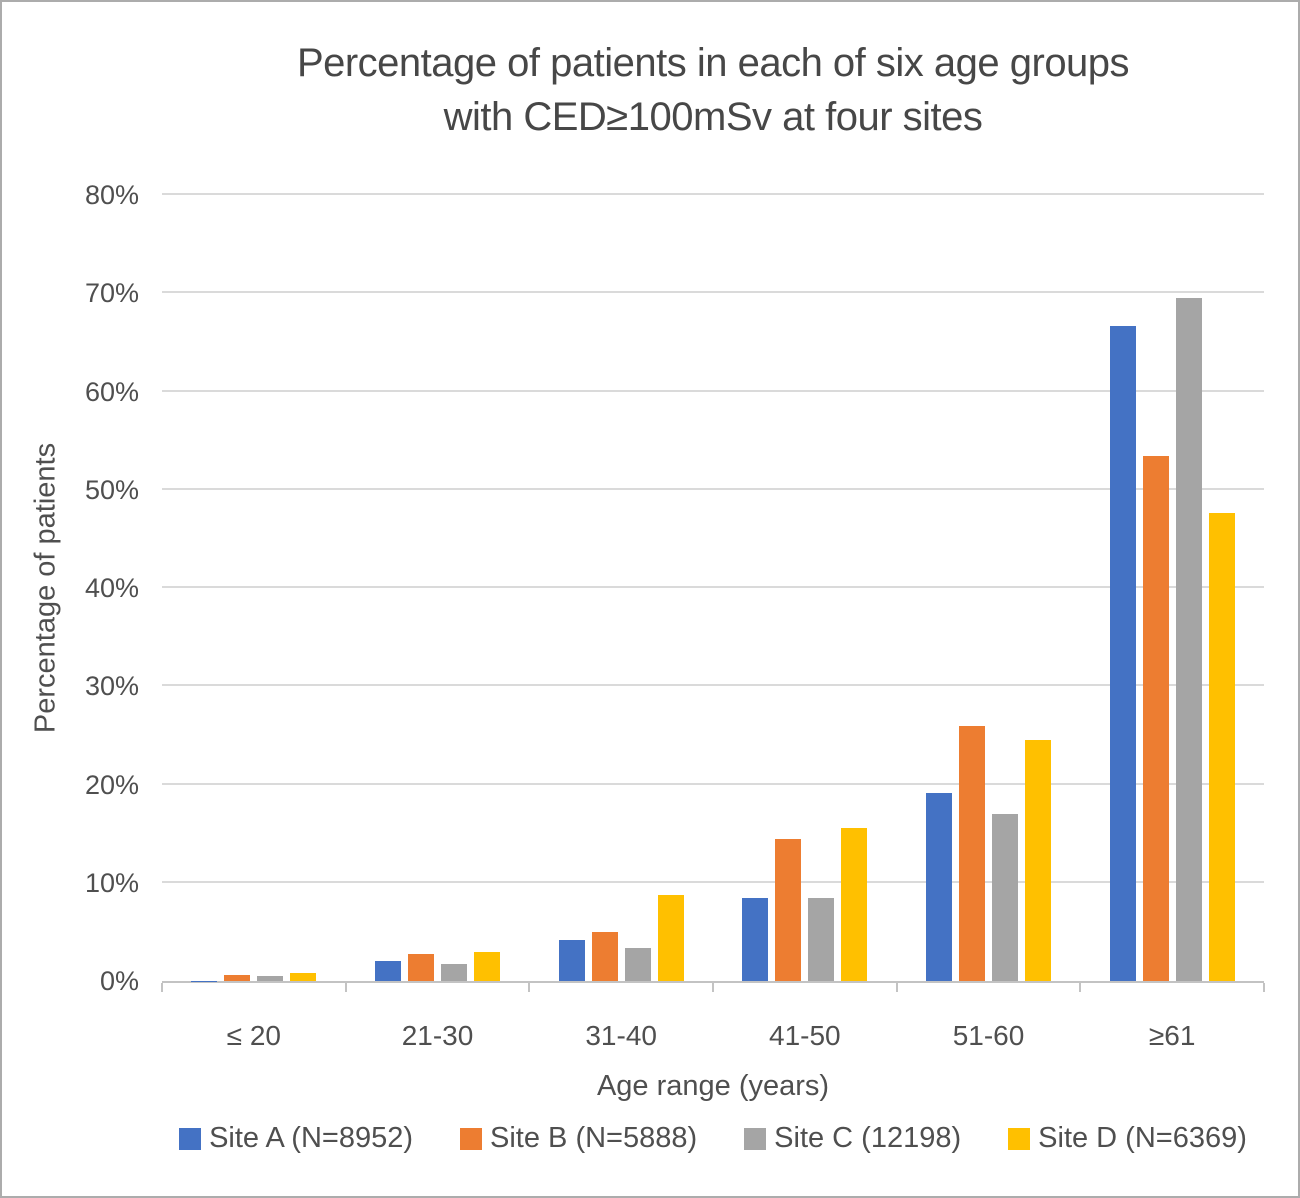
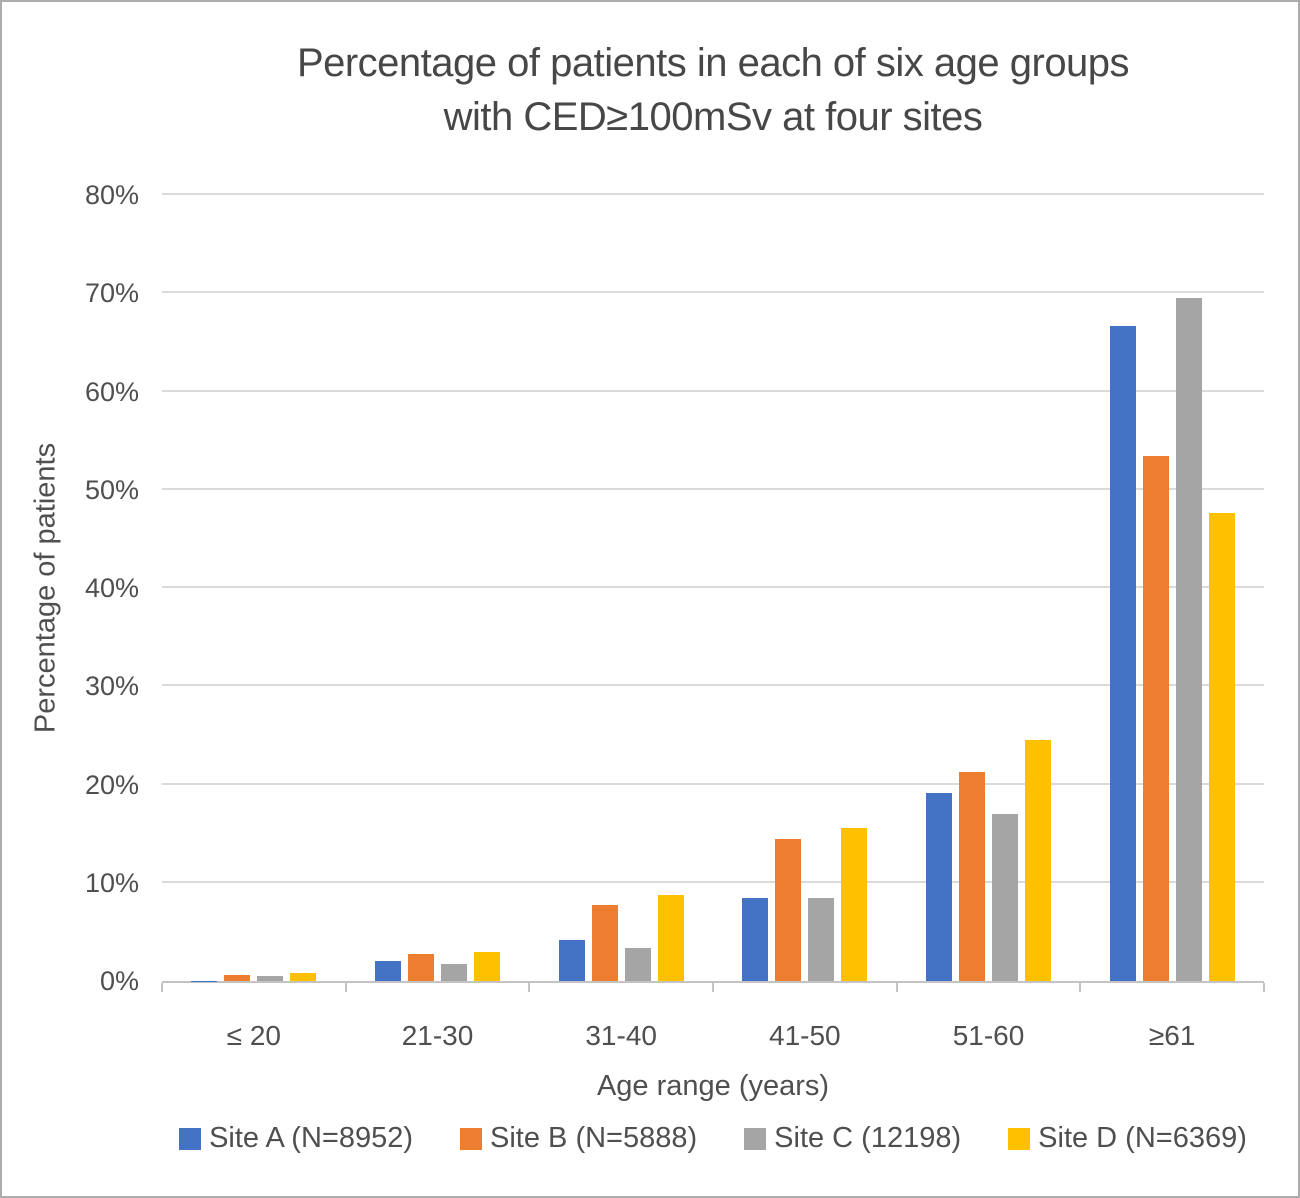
Site B (N=5888)/31-40: 5% -> 8%
Site B (N=5888)/51-60: 26% -> 21%
